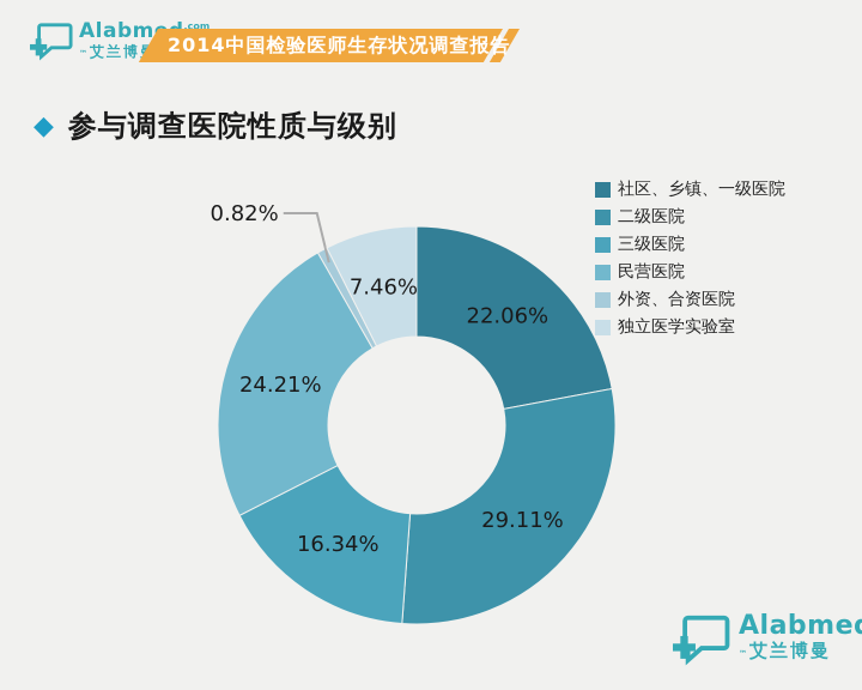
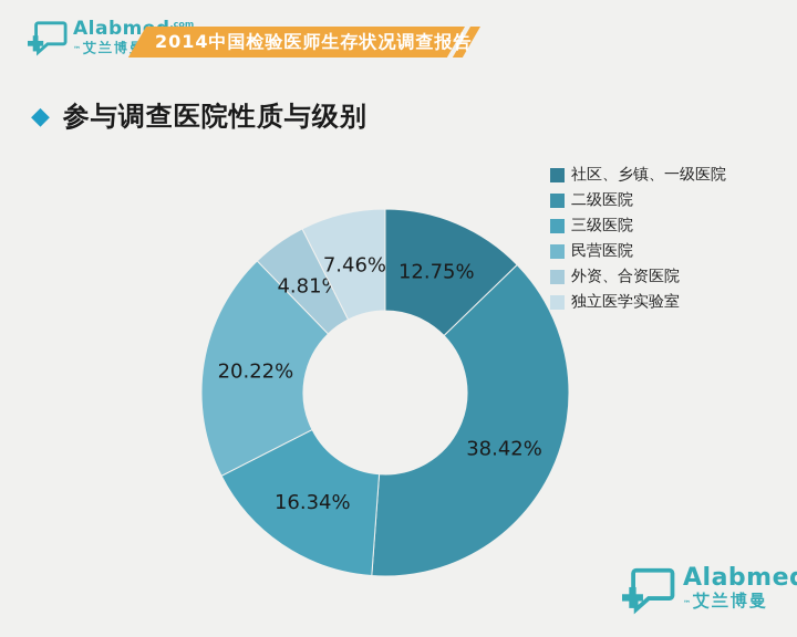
社区、乡镇、一级医院: 22.06% -> 12.75%
二级医院: 29.11% -> 38.42%
民营医院: 24.21% -> 20.22%
外资、合资医院: 0.82% -> 4.81%
